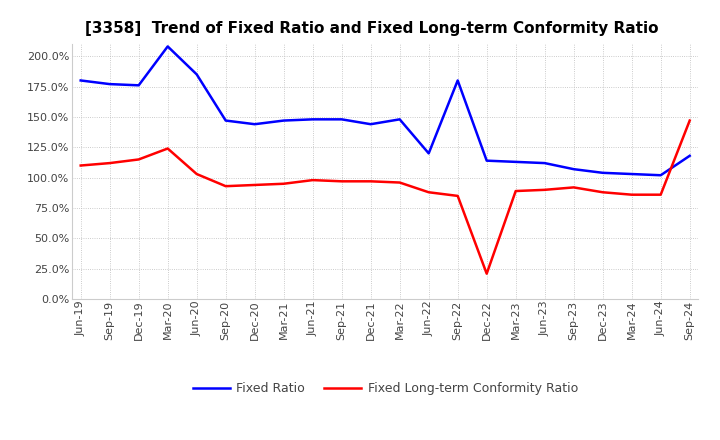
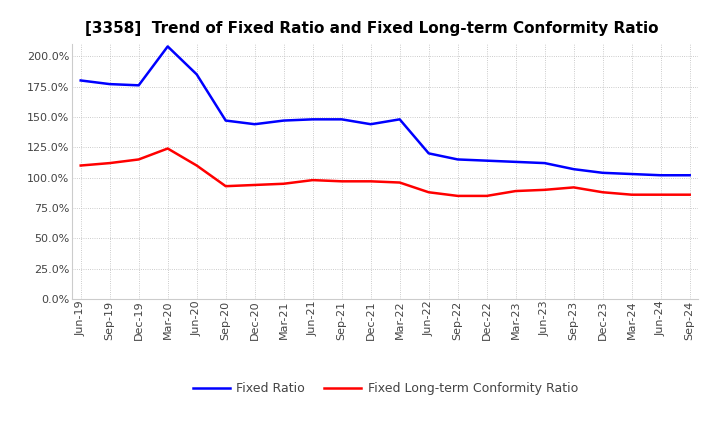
Fixed Long-term Conformity Ratio/Jun-20: 103% -> 110%
Fixed Ratio/Sep-22: 180% -> 115%
Fixed Long-term Conformity Ratio/Dec-22: 21% -> 85%
Fixed Ratio/Sep-24: 118% -> 102%
Fixed Long-term Conformity Ratio/Sep-24: 147% -> 86%
